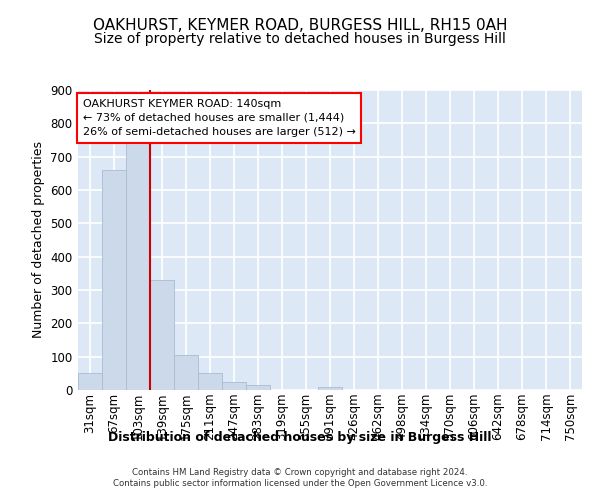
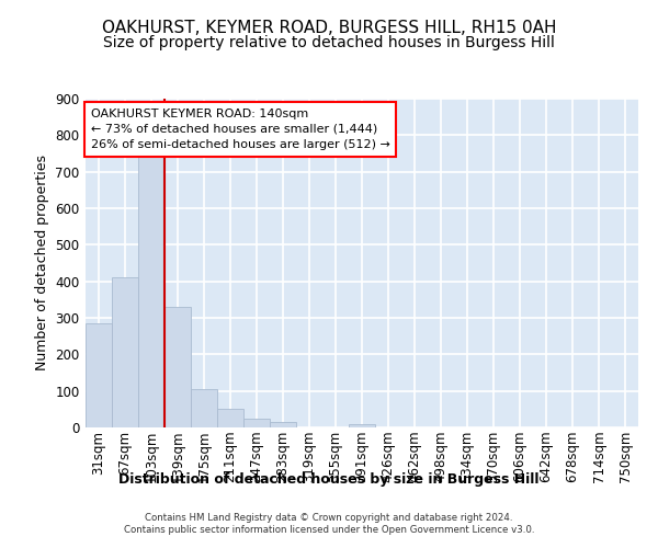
31sqm: 50 -> 285
67sqm: 660 -> 410
